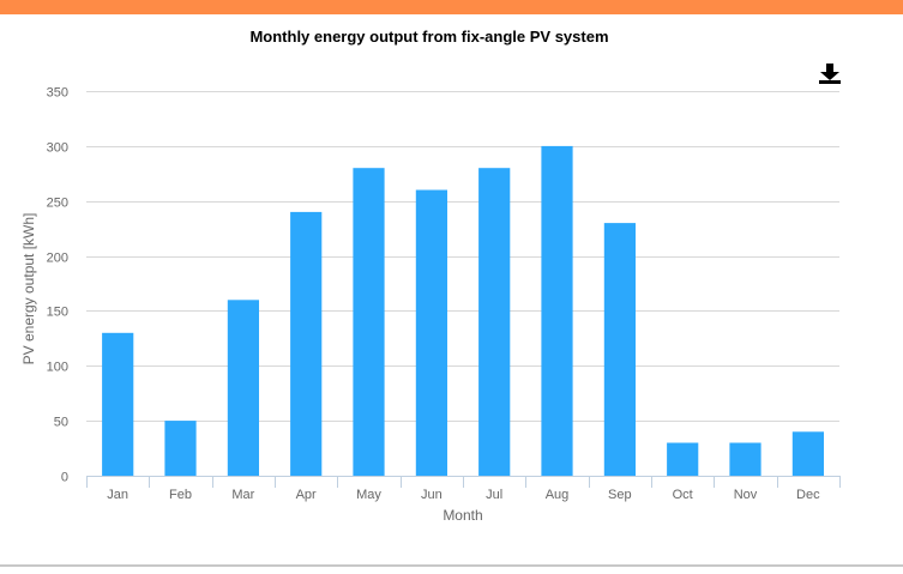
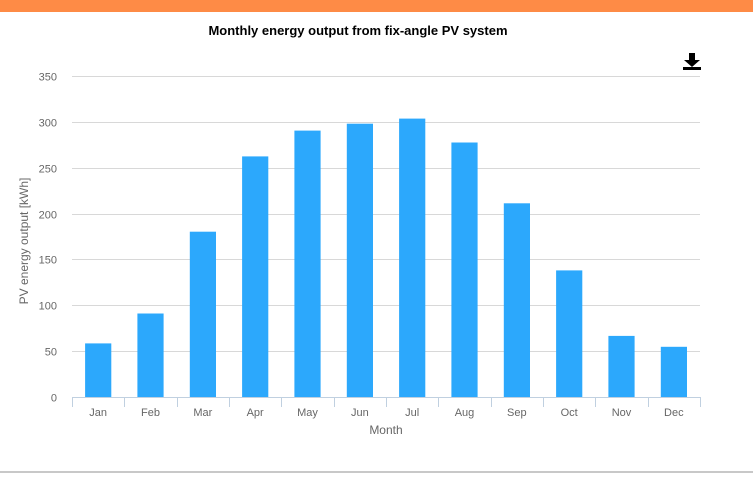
Jan: 130 -> 60
Feb: 50 -> 90
Mar: 160 -> 180
Apr: 240 -> 260
May: 280 -> 290
Jun: 260 -> 300
Jul: 280 -> 300
Aug: 300 -> 280
Sep: 230 -> 210
Oct: 30 -> 140
Nov: 30 -> 70
Dec: 40 -> 50
